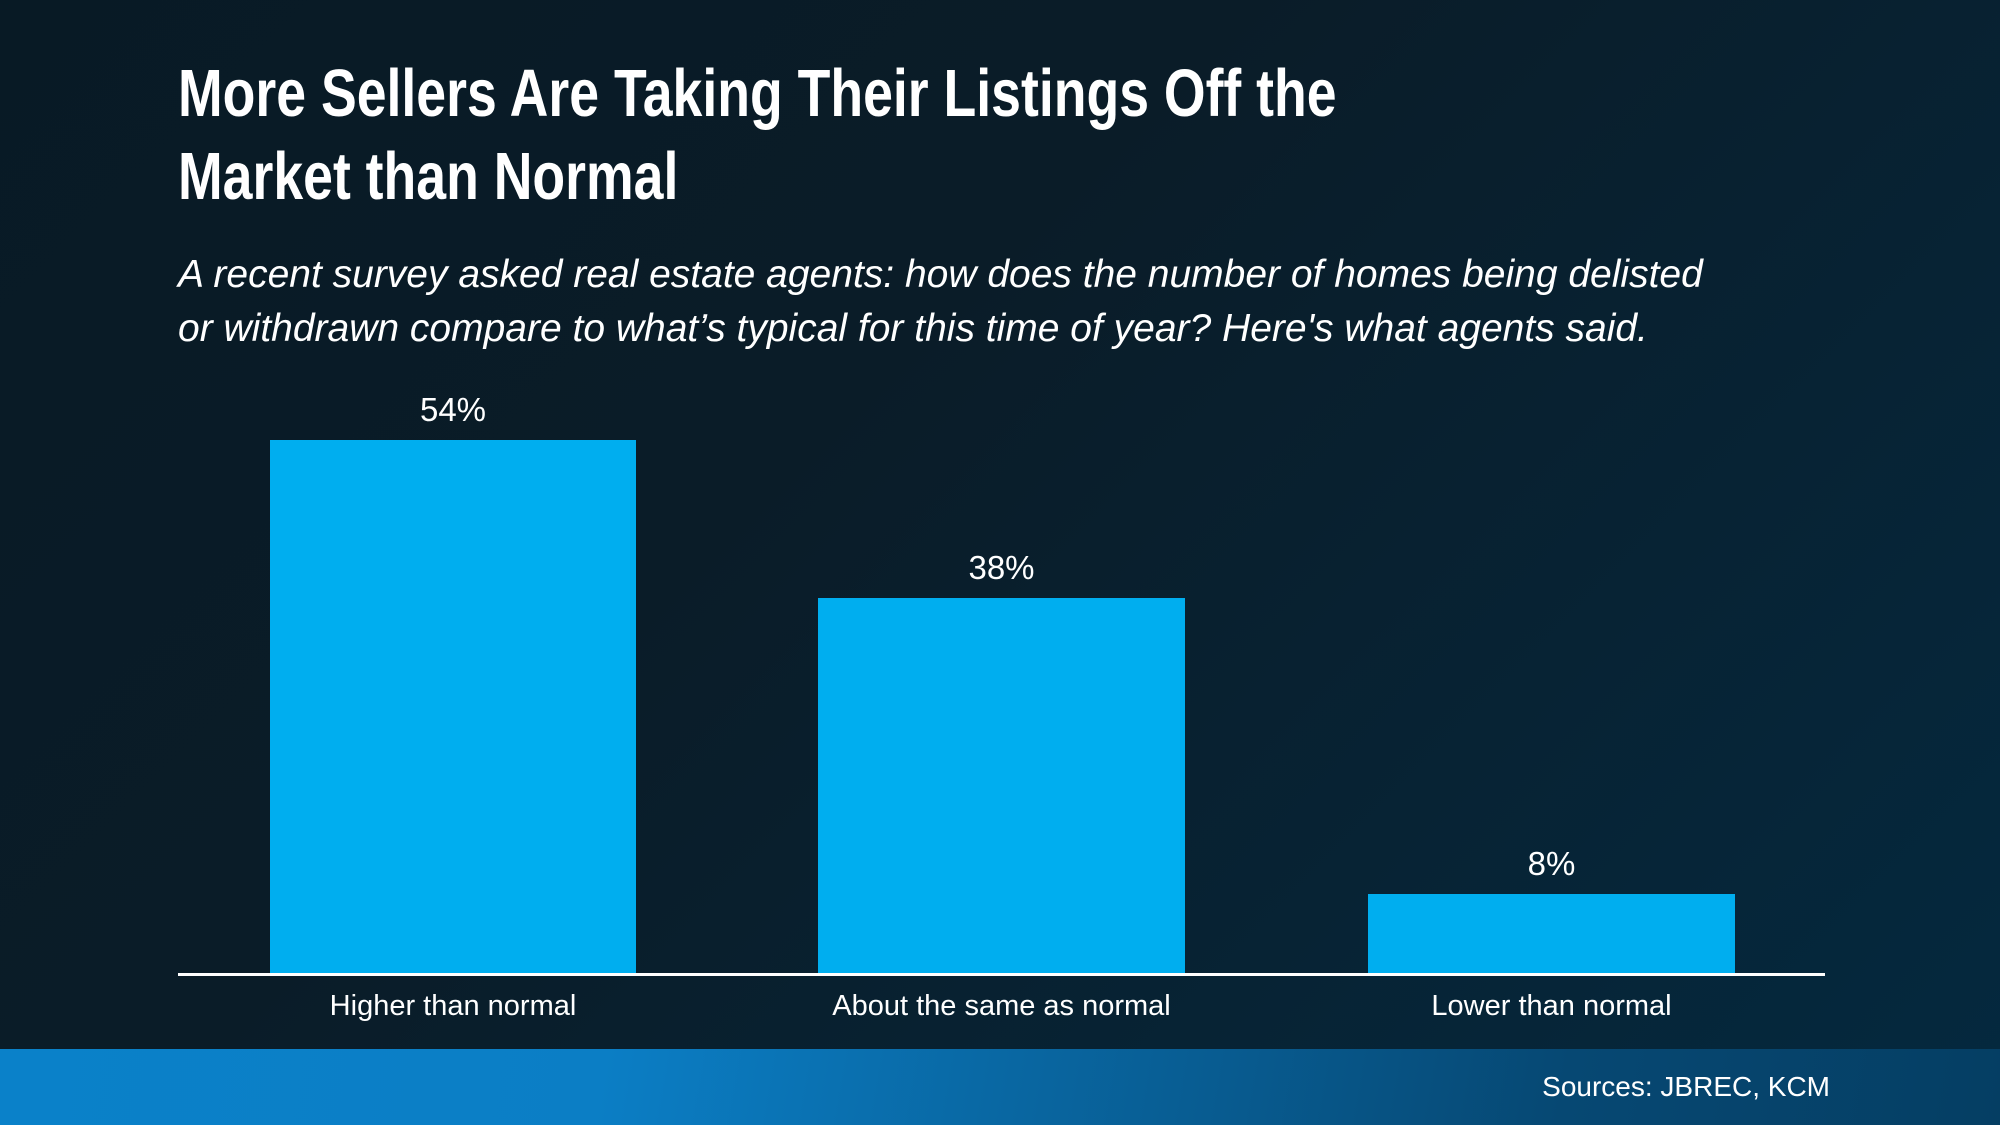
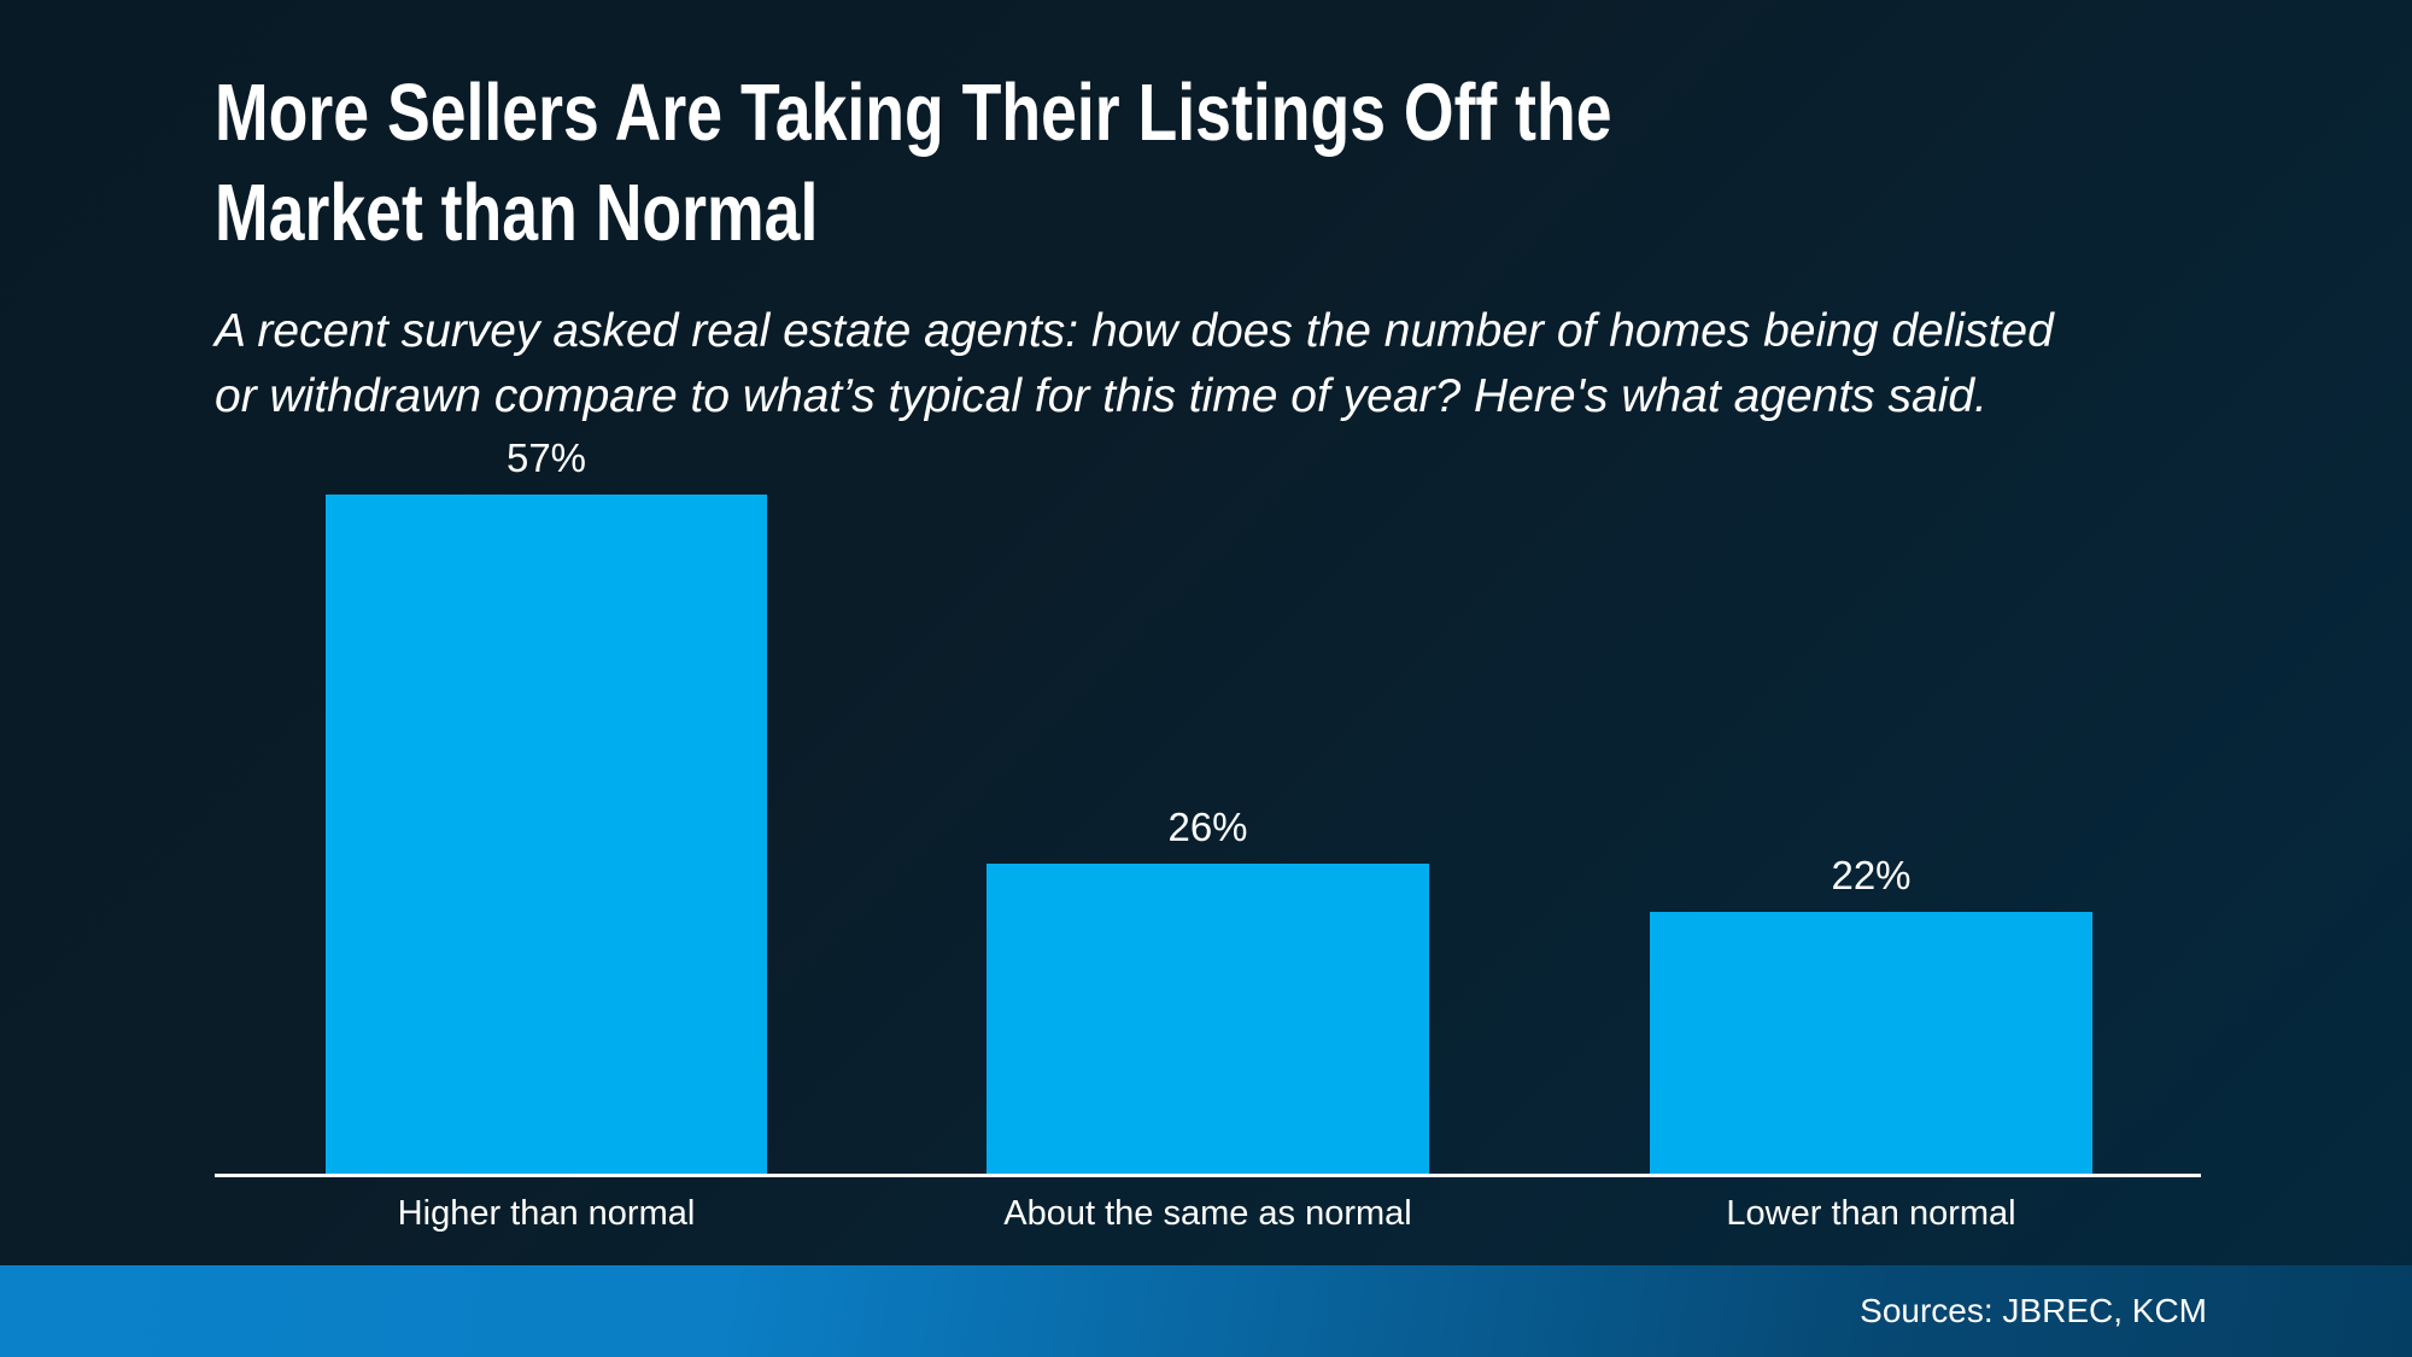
Higher than normal: 54% -> 57%
About the same as normal: 38% -> 26%
Lower than normal: 8% -> 22%
